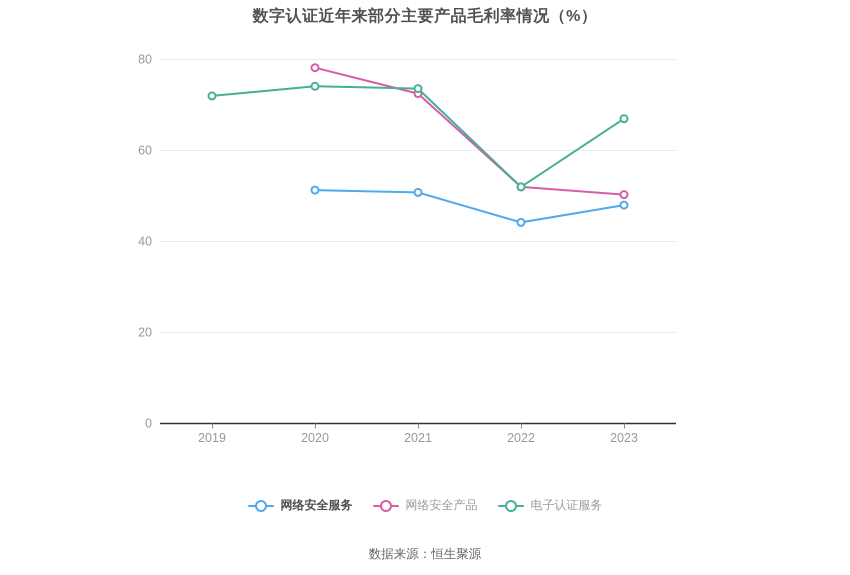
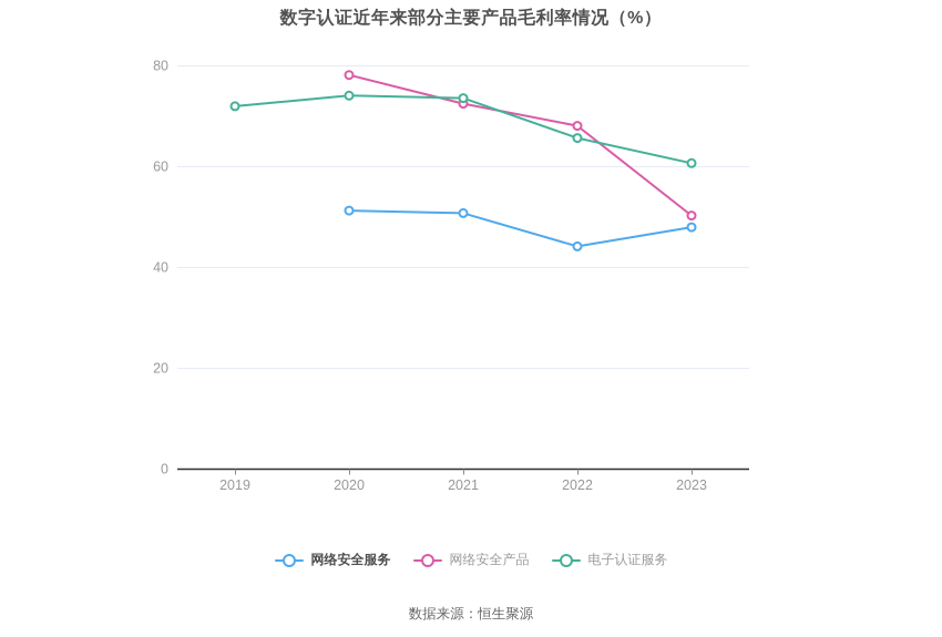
网络安全产品/2022: 52 -> 68
电子认证服务/2022: 52 -> 66
电子认证服务/2023: 67 -> 61
